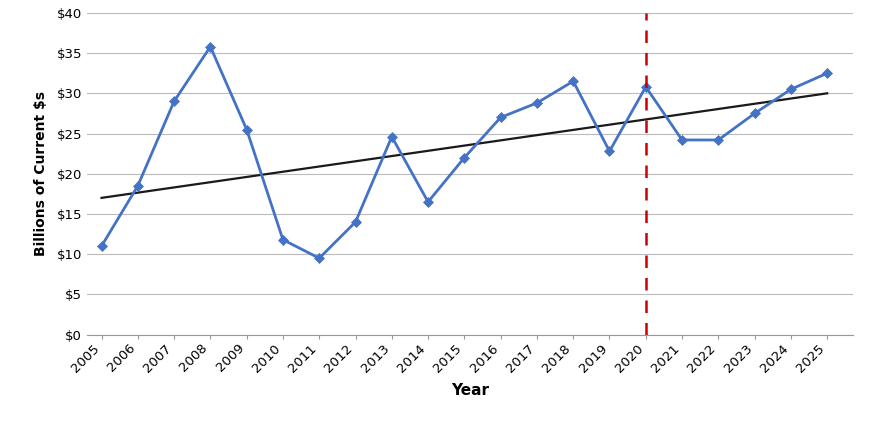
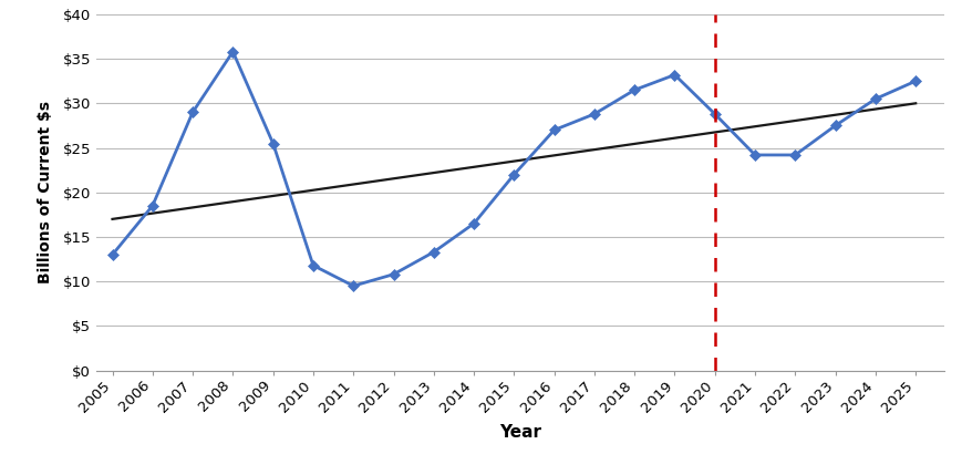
2005: $11.0 -> $13.0
2012: $14.0 -> $10.8
2013: $24.6 -> $13.3
2019: $22.8 -> $33.2
2020: $30.8 -> $28.8
